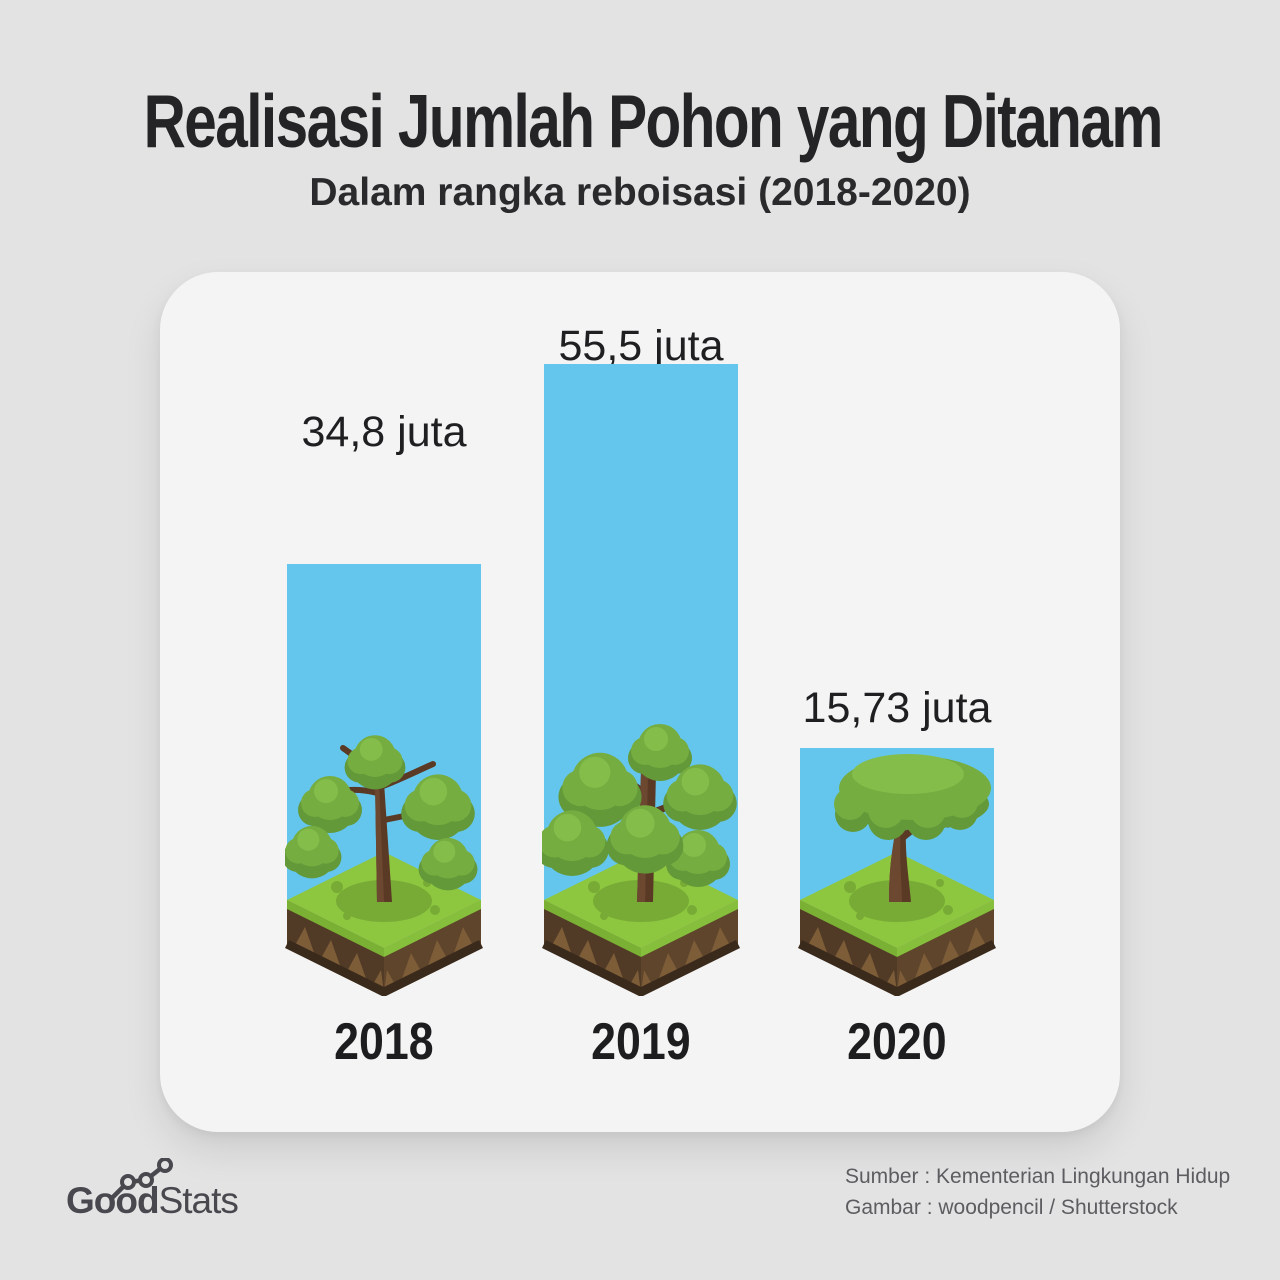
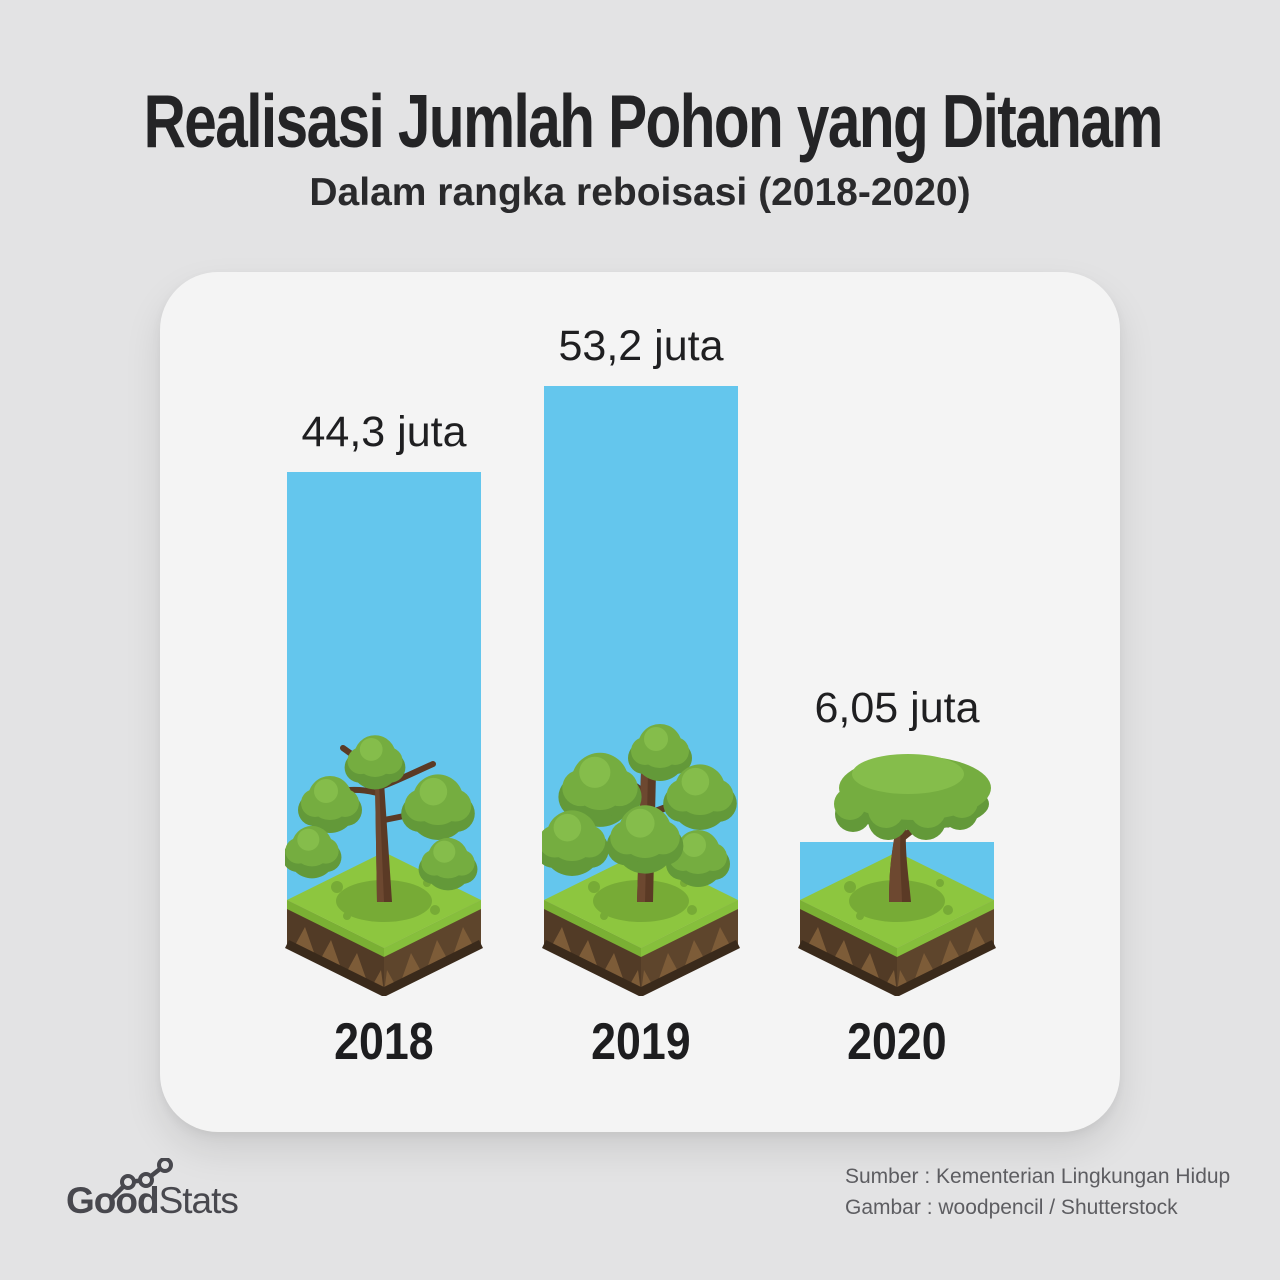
2018: 34,8 -> 44,3
2019: 55,5 -> 53,2
2020: 15,73 -> 6,05
